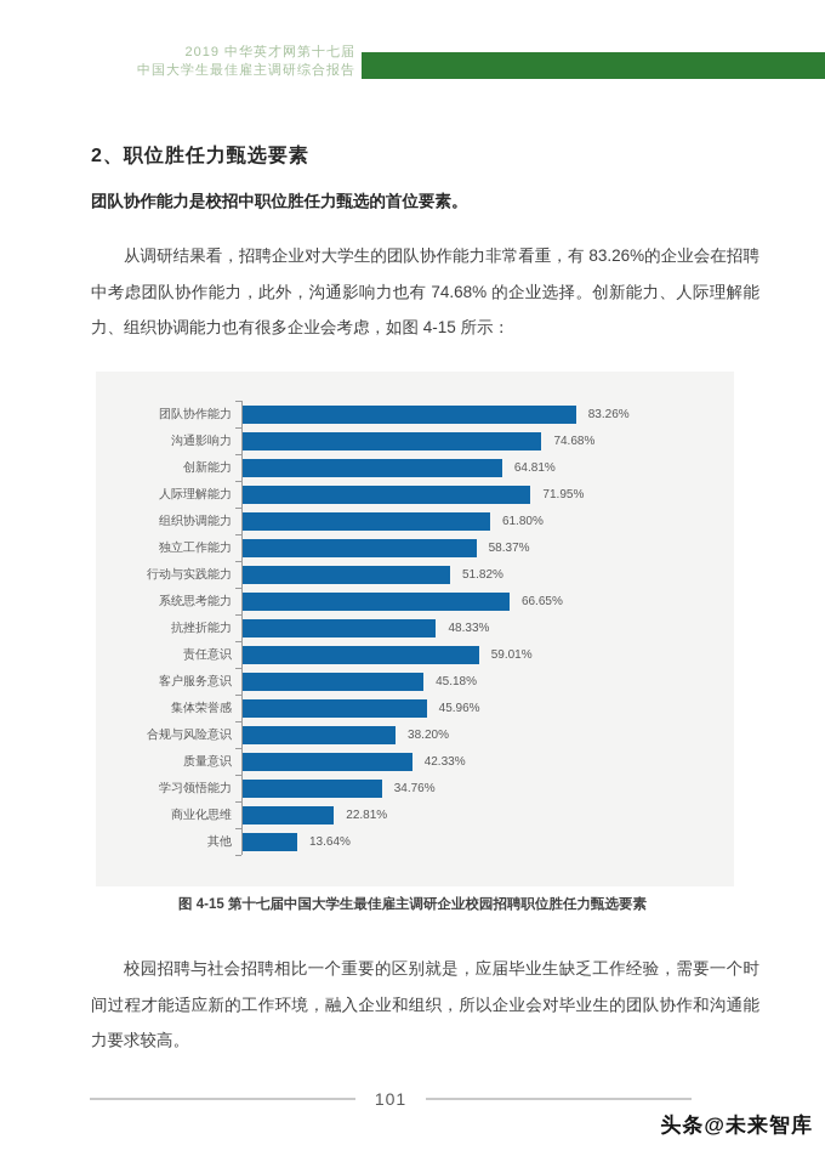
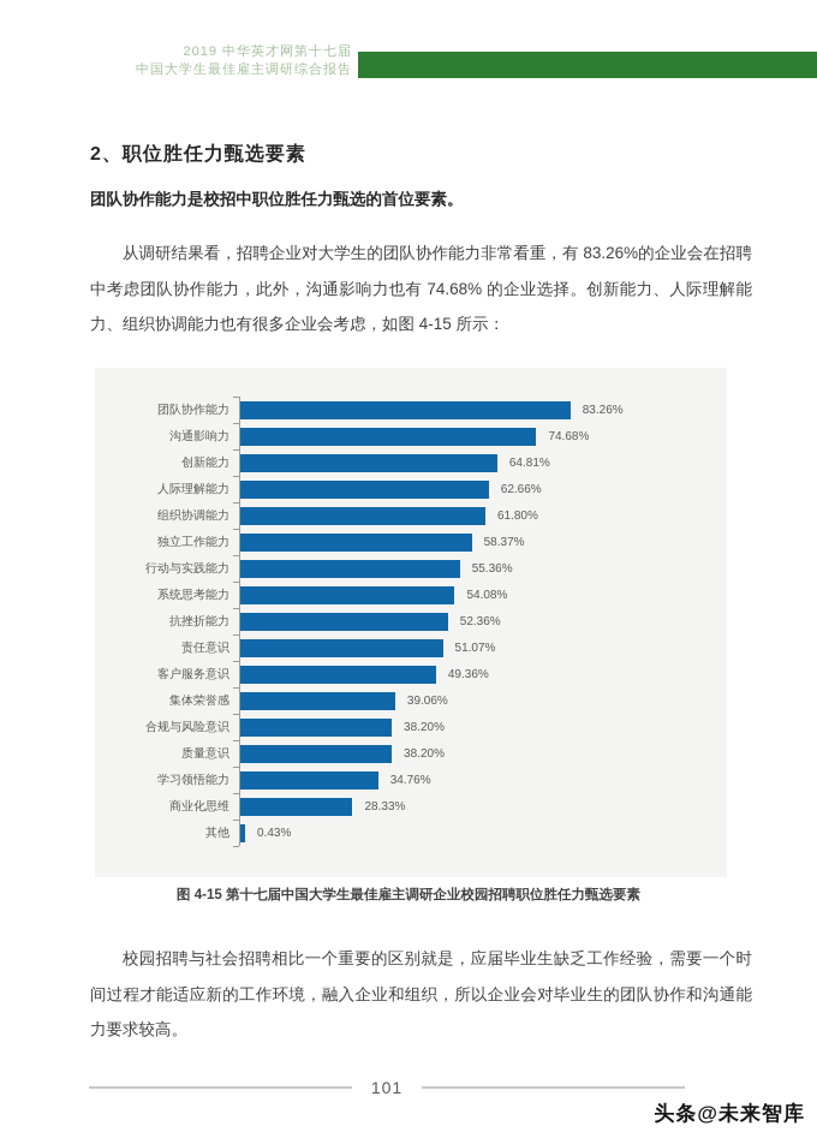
人际理解能力: 71.95% -> 62.66%
行动与实践能力: 51.82% -> 55.36%
系统思考能力: 66.65% -> 54.08%
抗挫折能力: 48.33% -> 52.36%
责任意识: 59.01% -> 51.07%
客户服务意识: 45.18% -> 49.36%
集体荣誉感: 45.96% -> 39.06%
质量意识: 42.33% -> 38.20%
商业化思维: 22.81% -> 28.33%
其他: 13.64% -> 0.43%
